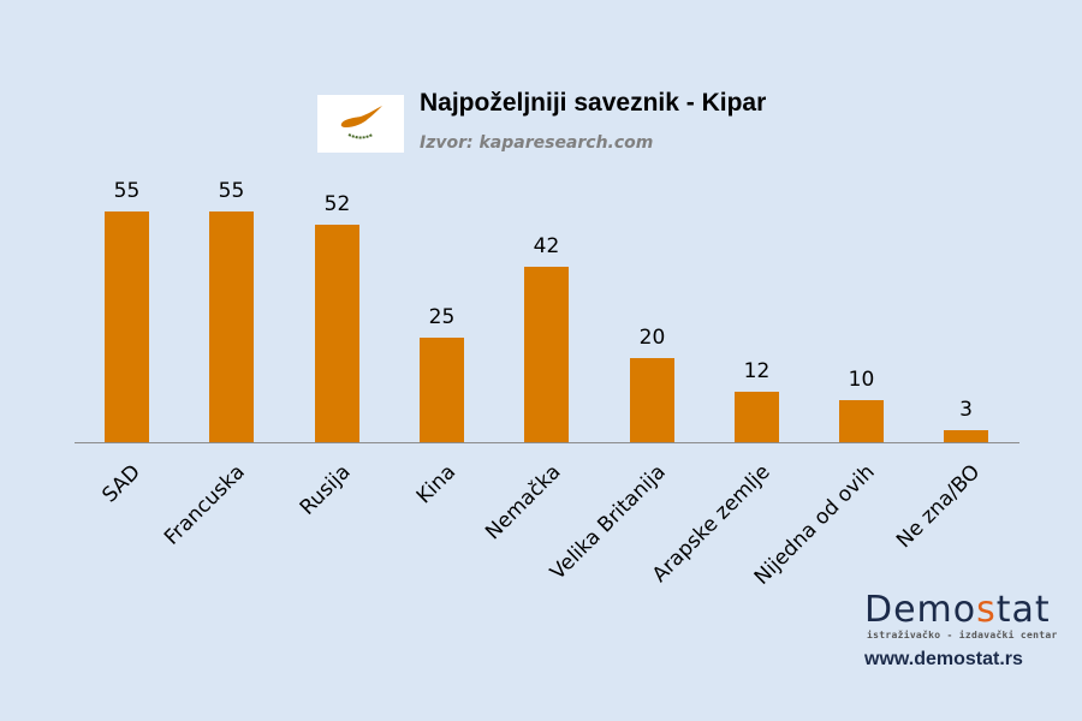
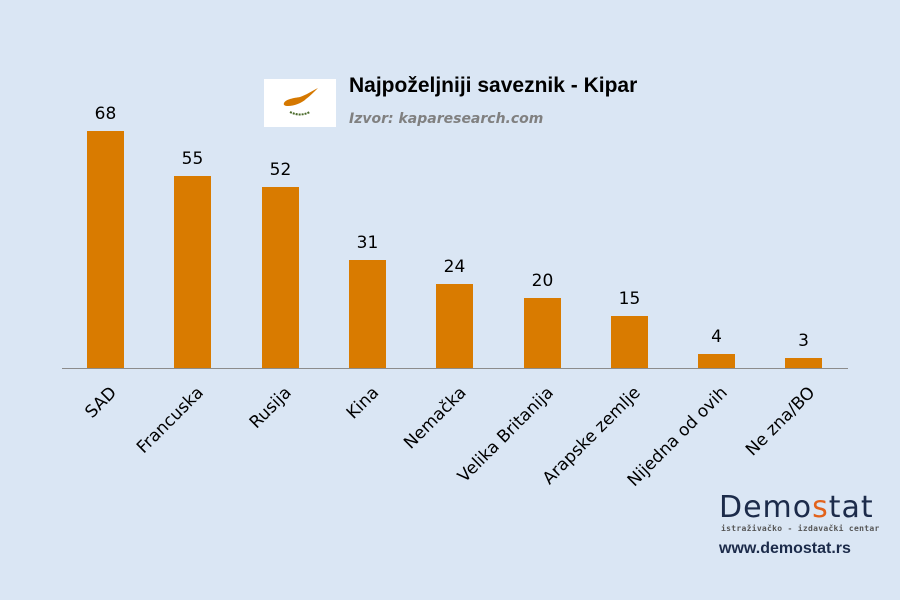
SAD: 55 -> 68
Kina: 25 -> 31
Nemačka: 42 -> 24
Arapske zemlje: 12 -> 15
Nijedna od ovih: 10 -> 4
